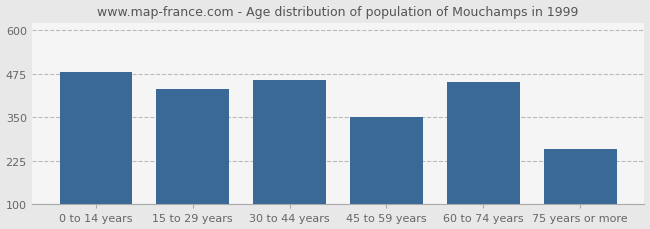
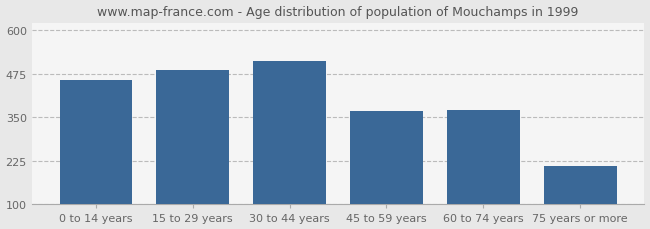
0 to 14 years: 480 -> 455
15 to 29 years: 430 -> 484
30 to 44 years: 455 -> 510
45 to 59 years: 350 -> 368
60 to 74 years: 450 -> 370
75 years or more: 260 -> 210
